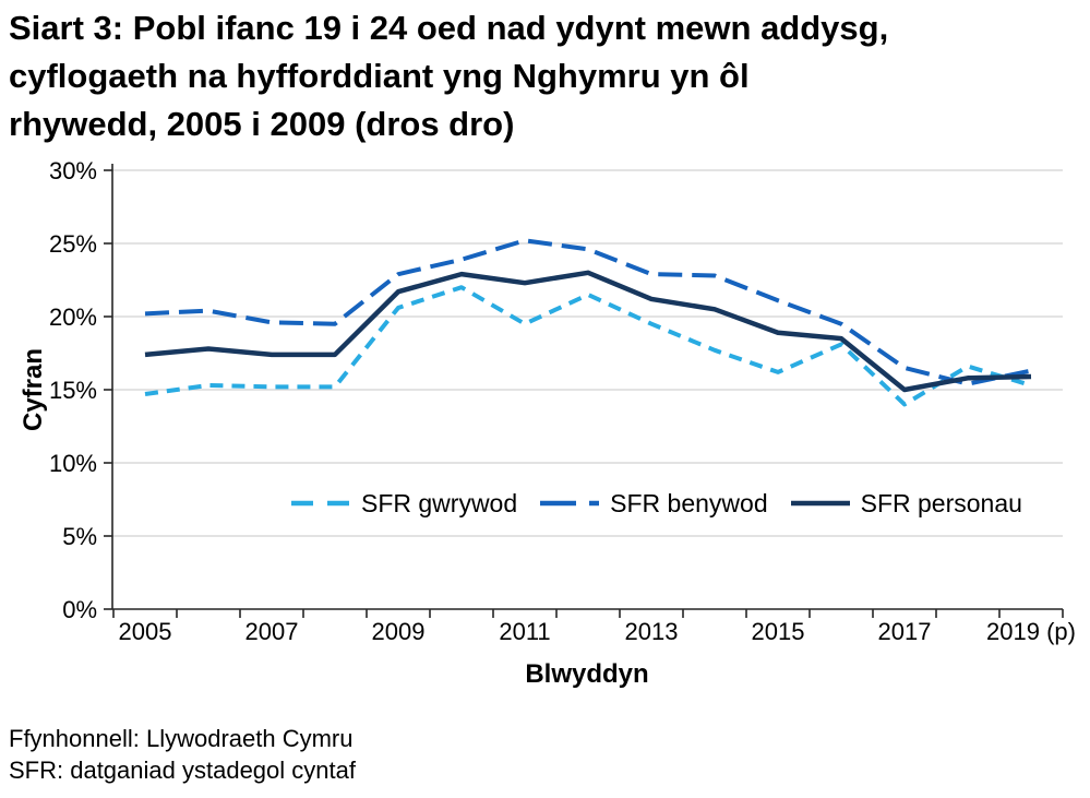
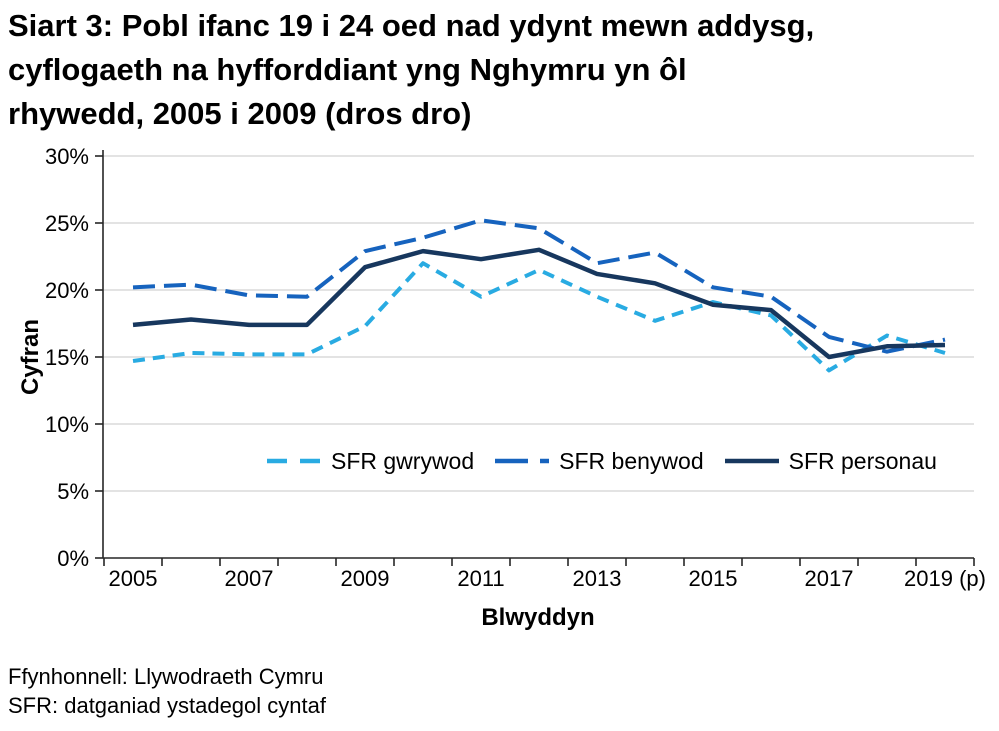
SFR gwrywod/2009: 20.6% -> 17.3%
SFR benywod/2013: 22.9% -> 22.0%
SFR gwrywod/2015: 16.2% -> 19.1%
SFR benywod/2015: 21.1% -> 20.2%
